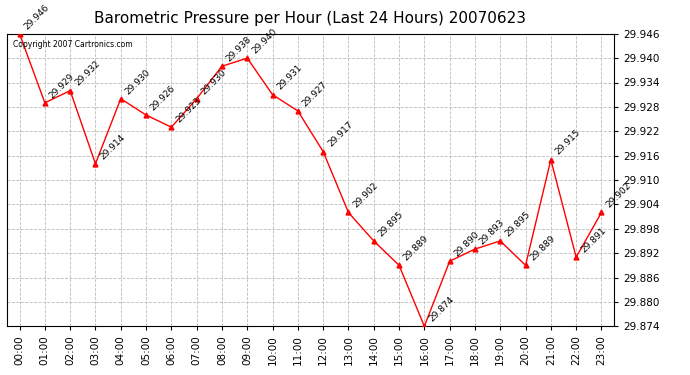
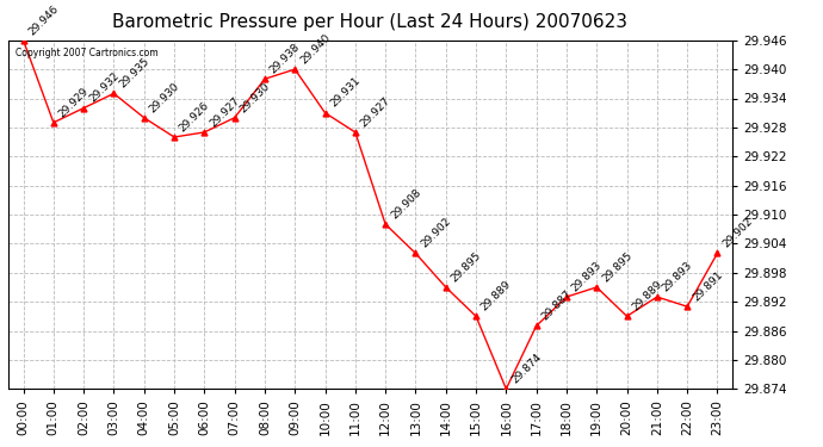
03:00: 29.914 -> 29.935
06:00: 29.923 -> 29.927
12:00: 29.917 -> 29.908
17:00: 29.890 -> 29.887
21:00: 29.915 -> 29.893
